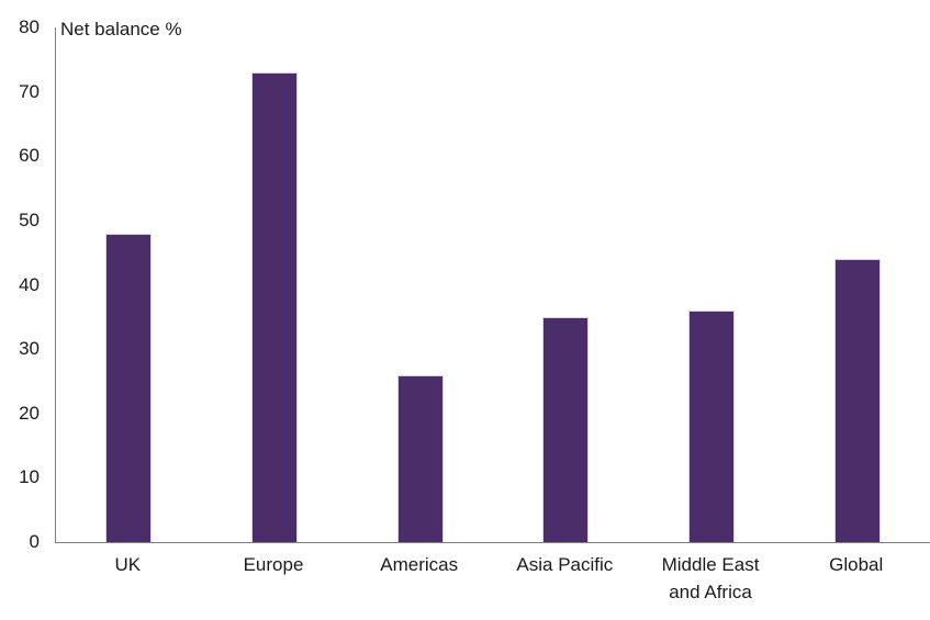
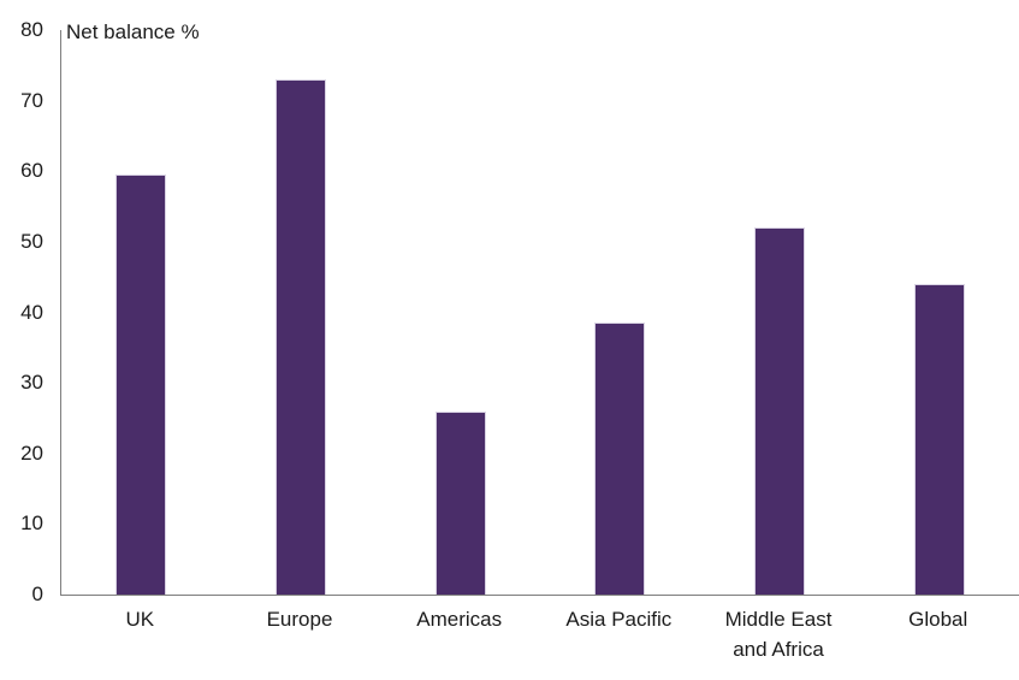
UK: 48 -> 60
Asia Pacific: 35 -> 38
Middle East and Africa: 36 -> 52
